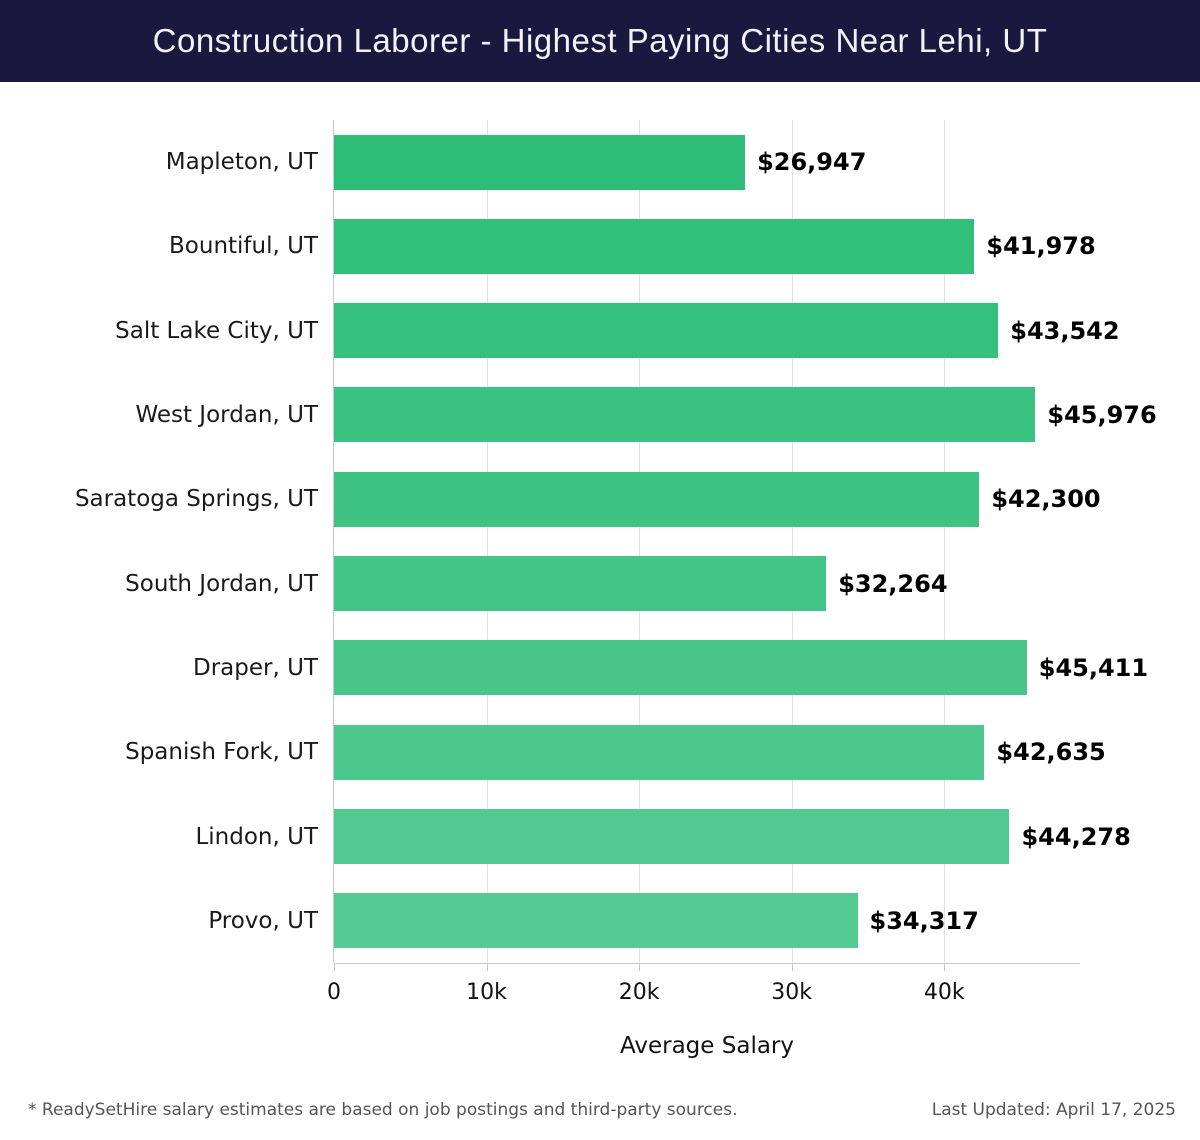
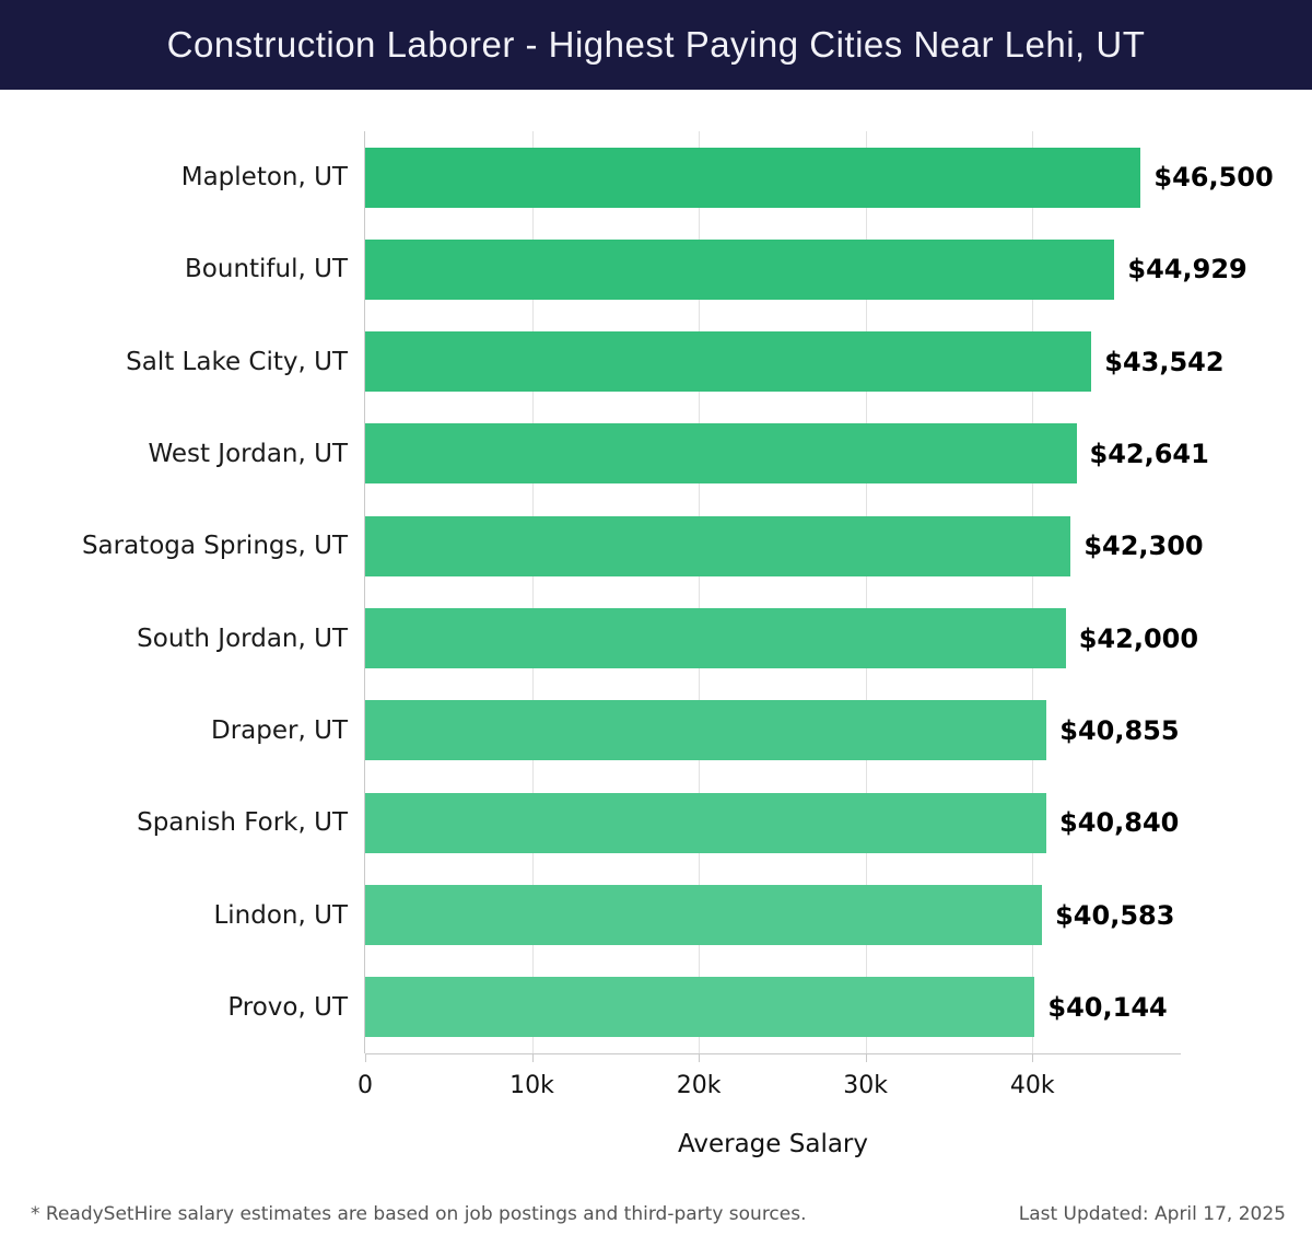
Mapleton, UT: $26,947 -> $46,500
Bountiful, UT: $41,978 -> $44,929
West Jordan, UT: $45,976 -> $42,641
South Jordan, UT: $32,264 -> $42,000
Draper, UT: $45,411 -> $40,855
Spanish Fork, UT: $42,635 -> $40,840
Lindon, UT: $44,278 -> $40,583
Provo, UT: $34,317 -> $40,144
